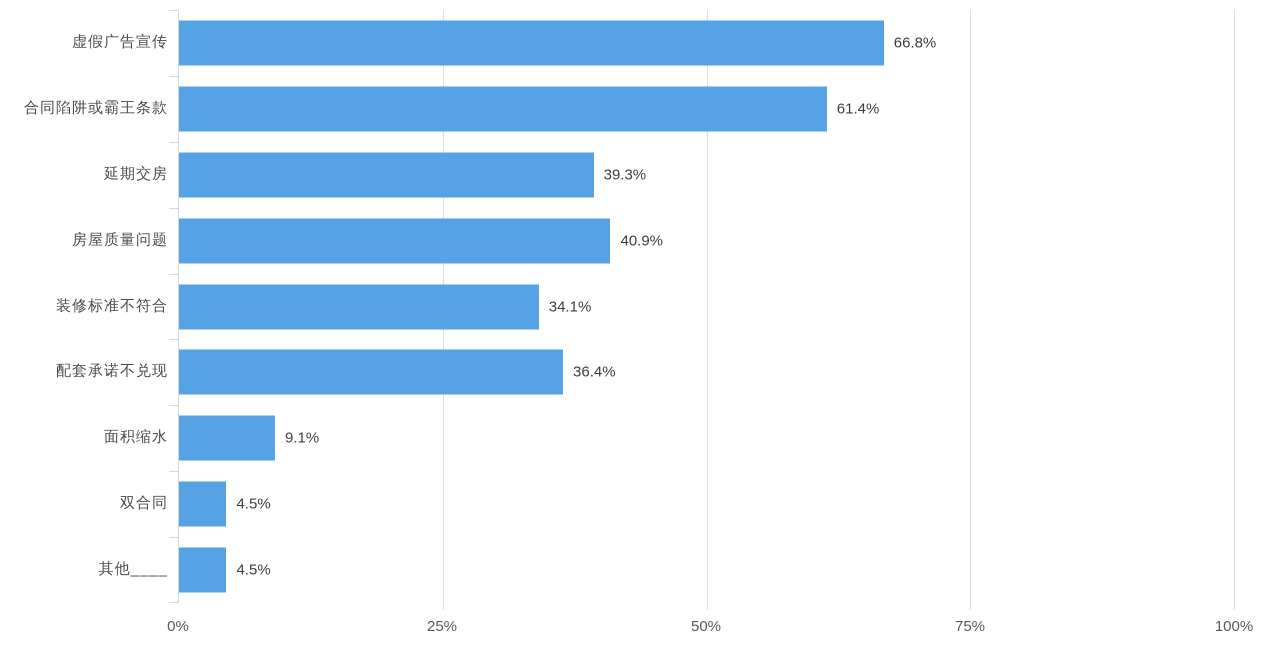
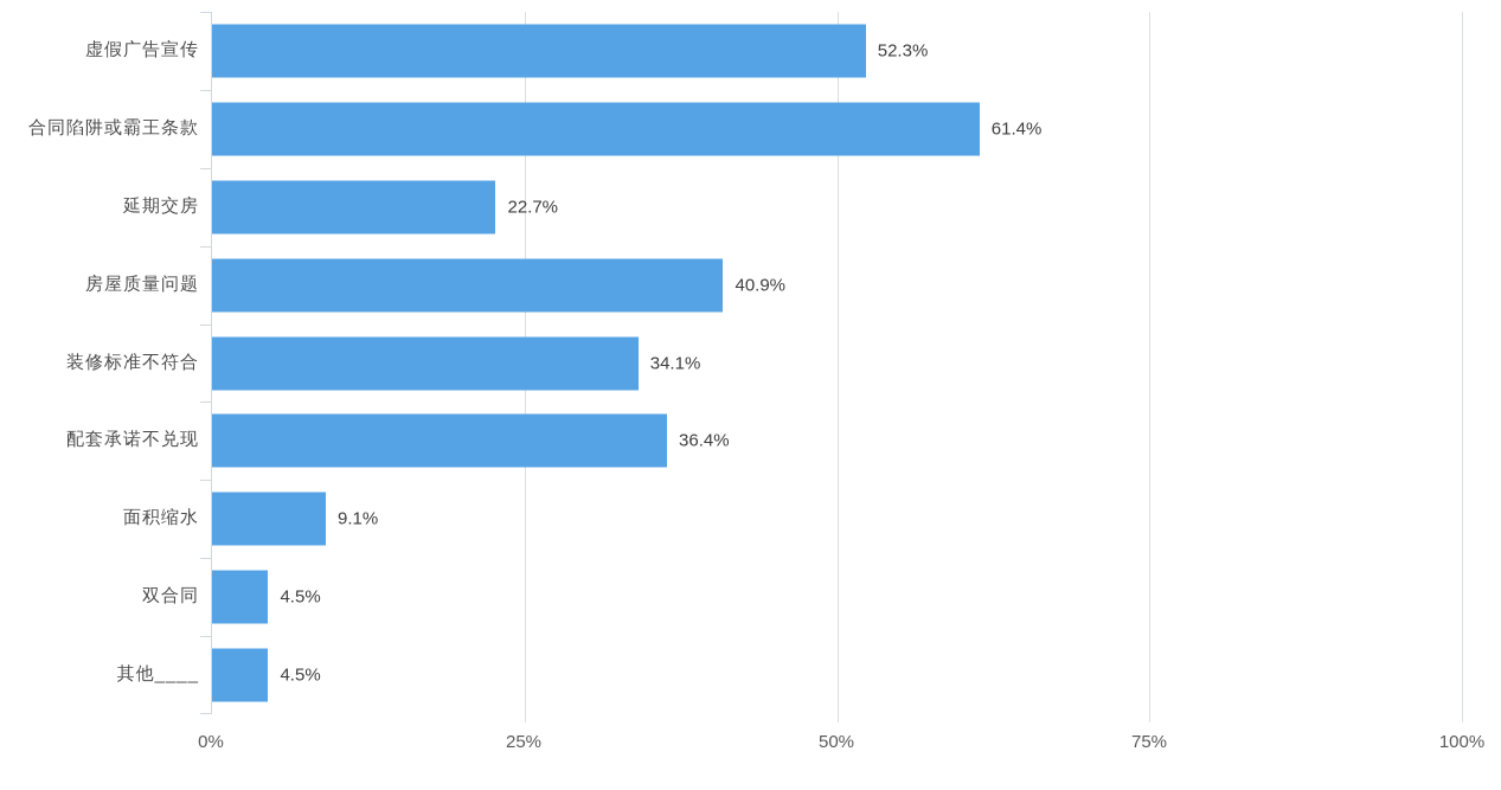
虚假广告宣传: 66.8% -> 52.3%
延期交房: 39.3% -> 22.7%
